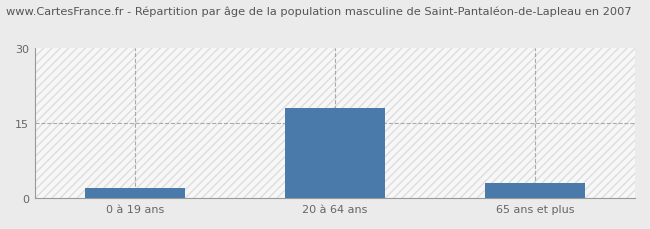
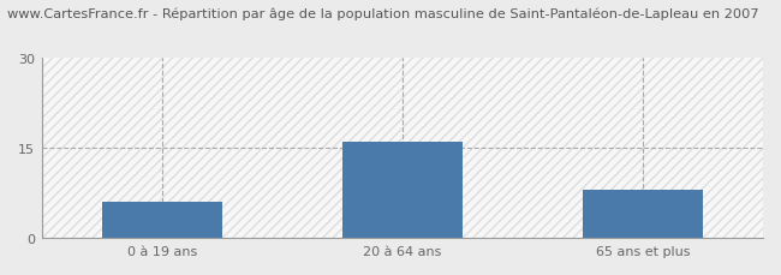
0 à 19 ans: 2 -> 6
20 à 64 ans: 18 -> 16
65 ans et plus: 3 -> 8
